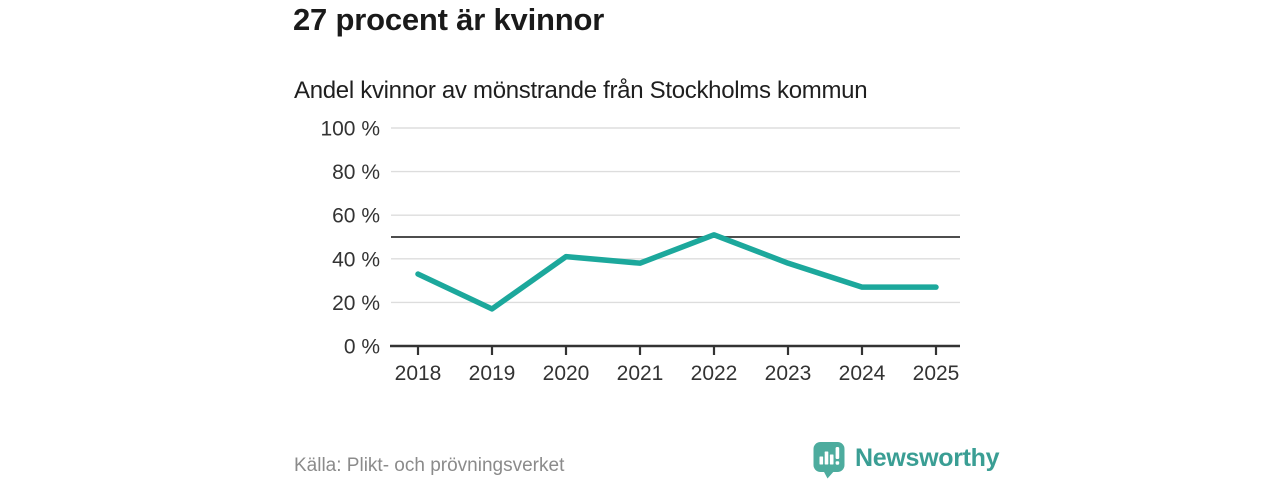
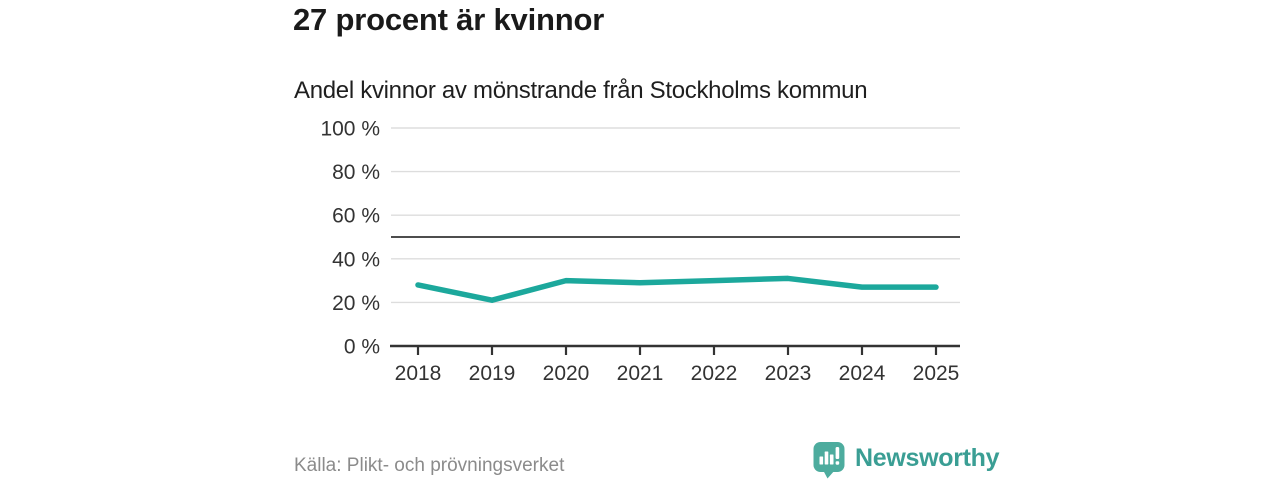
2018: 33% -> 28%
2019: 17% -> 21%
2020: 41% -> 30%
2021: 38% -> 29%
2022: 51% -> 30%
2023: 38% -> 31%
